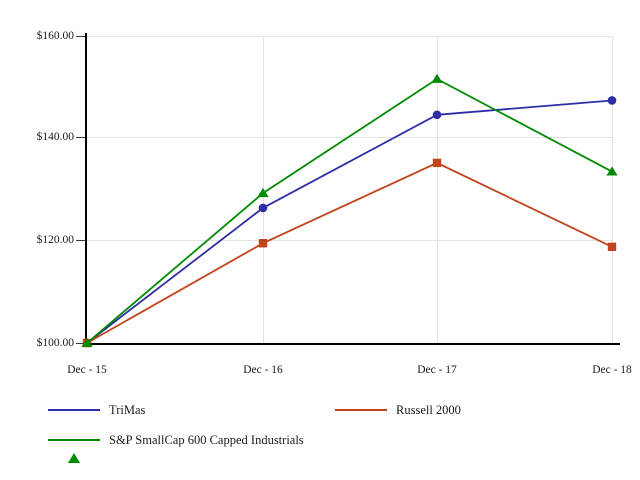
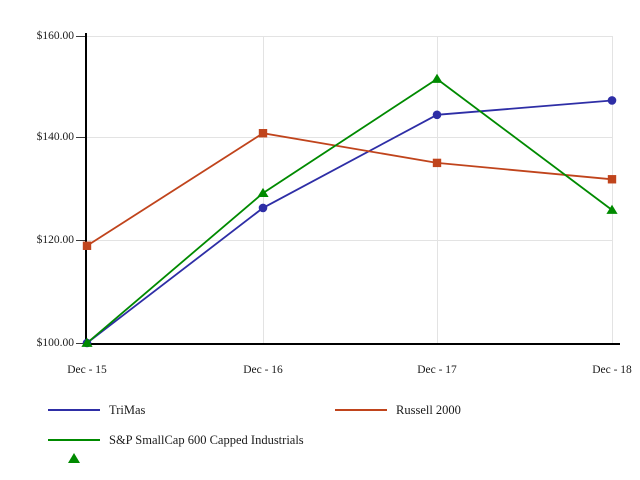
Russell 2000/Dec - 15: $100 -> $119
Russell 2000/Dec - 16: $120 -> $141
Russell 2000/Dec - 18: $119 -> $132
S&P SmallCap 600 Capped Industrials/Dec - 18: $134 -> $126
